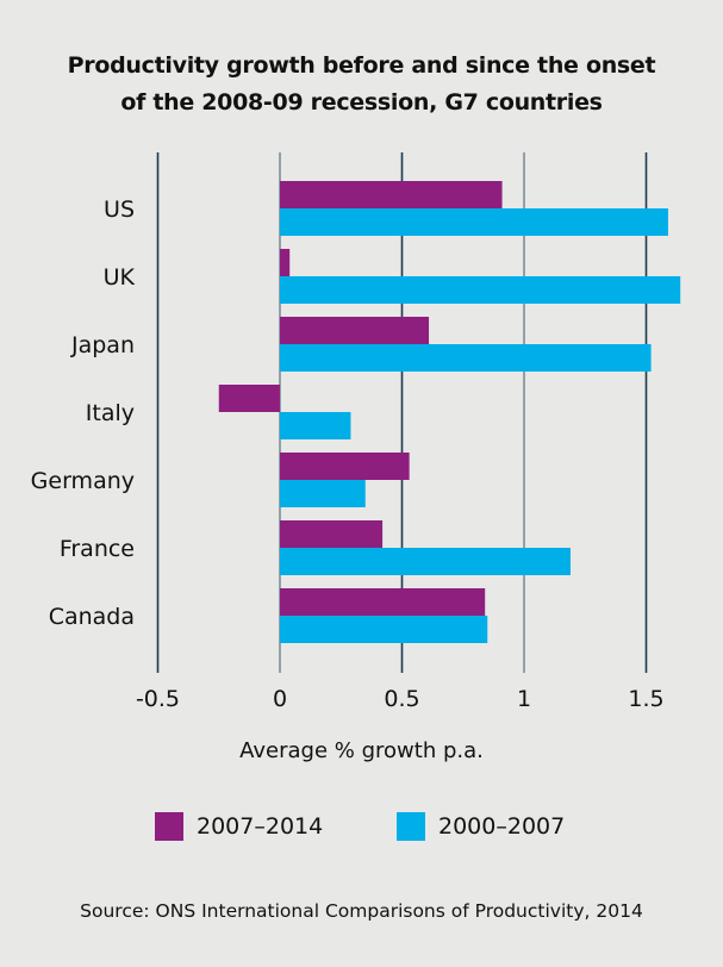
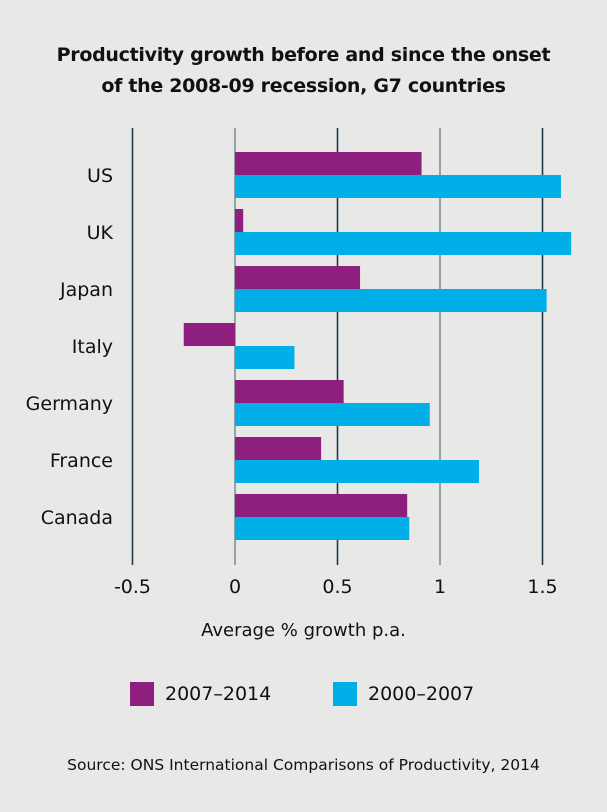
2000–2007/Germany: 0.35 -> 0.95
